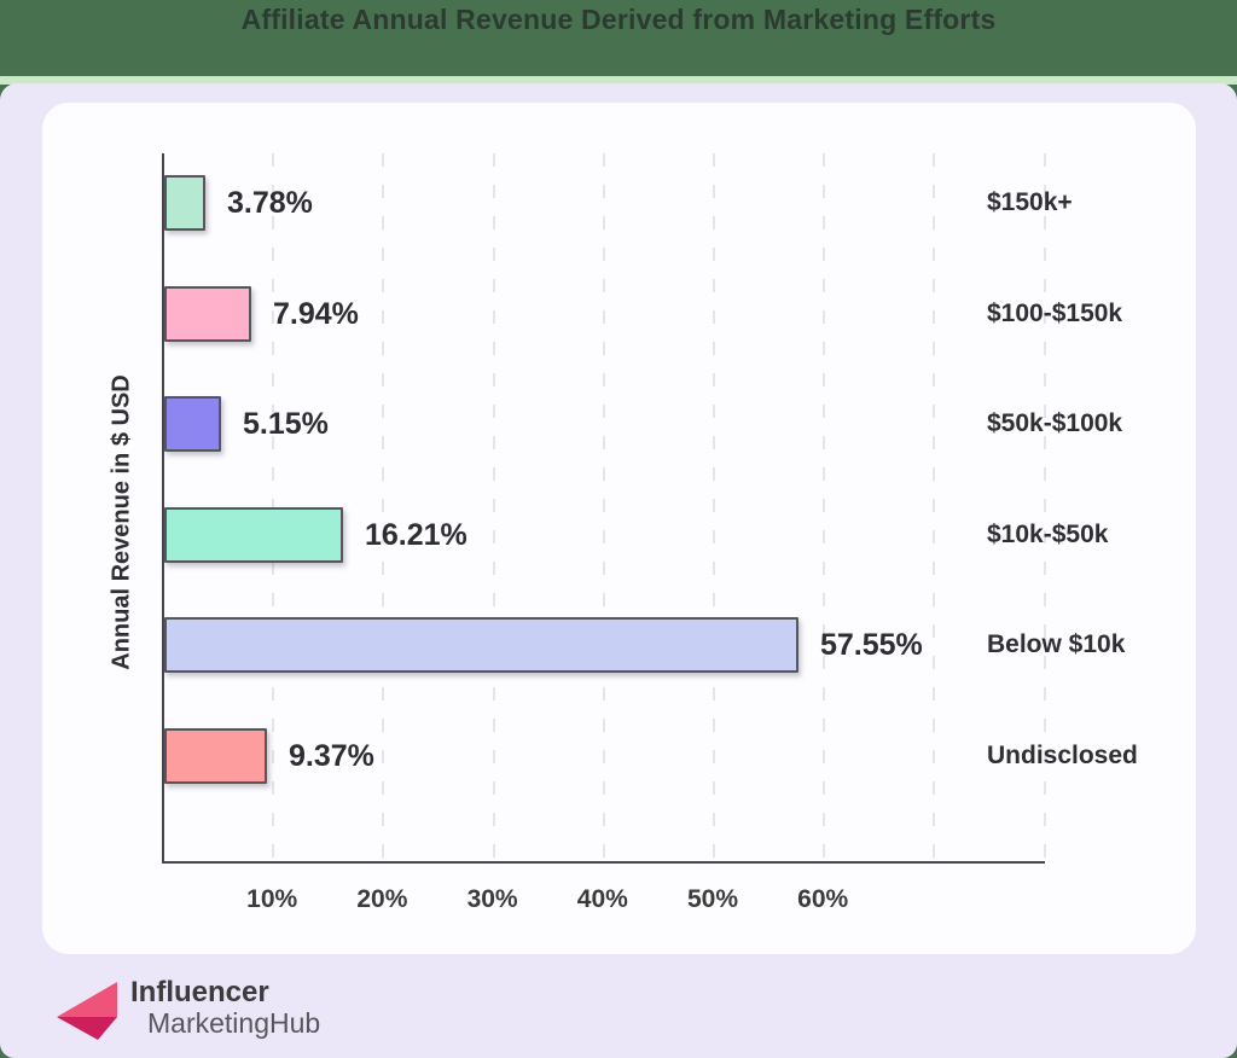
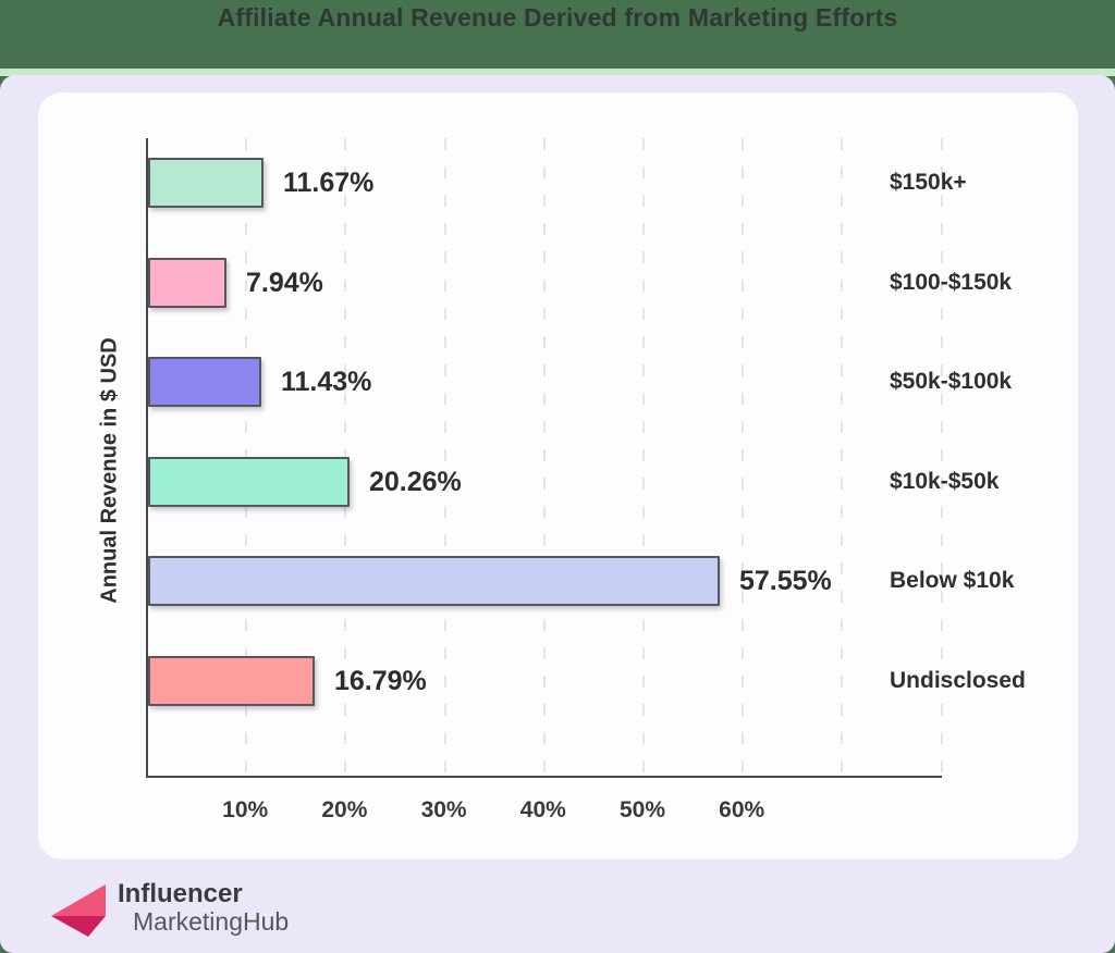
$150k+: 3.78% -> 11.67%
$50k-$100k: 5.15% -> 11.43%
$10k-$50k: 16.21% -> 20.26%
Undisclosed: 9.37% -> 16.79%
